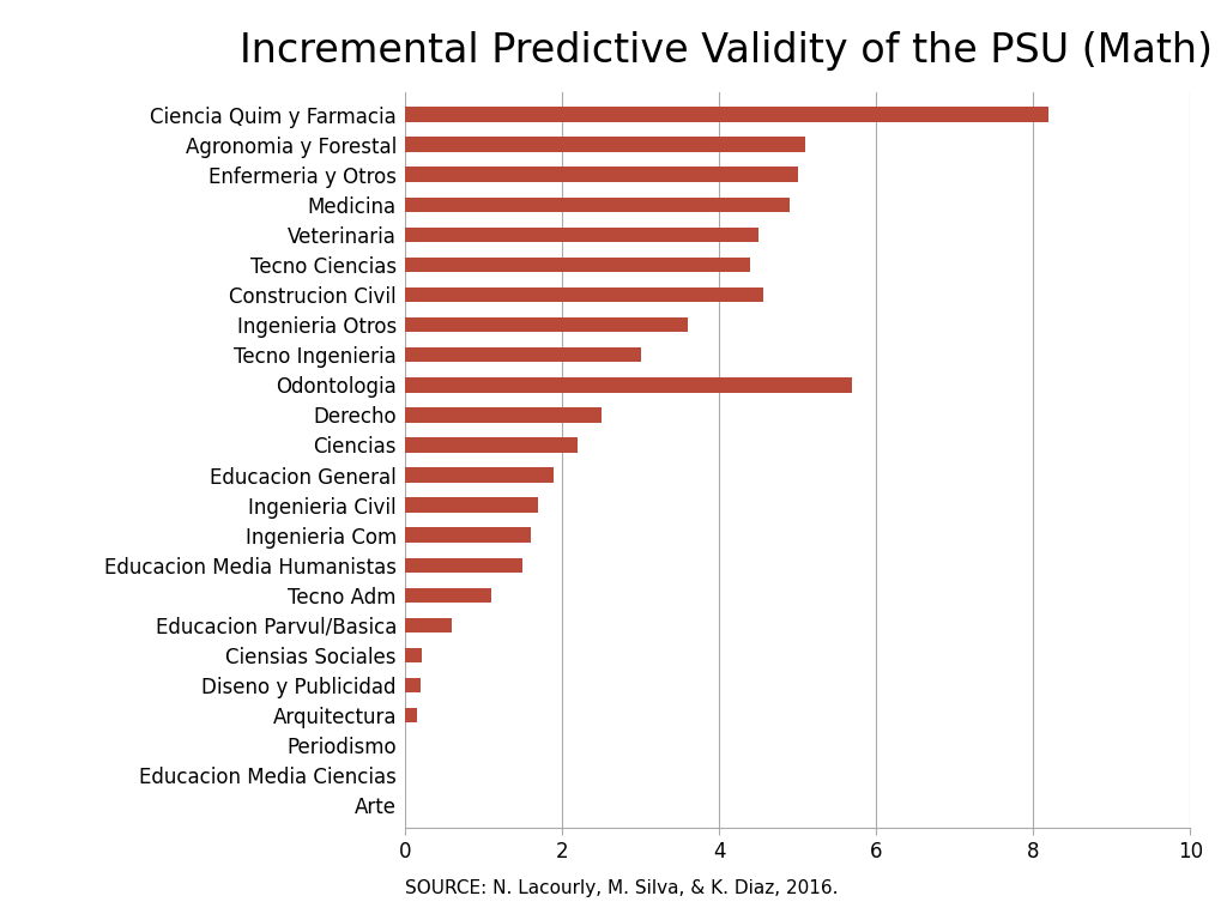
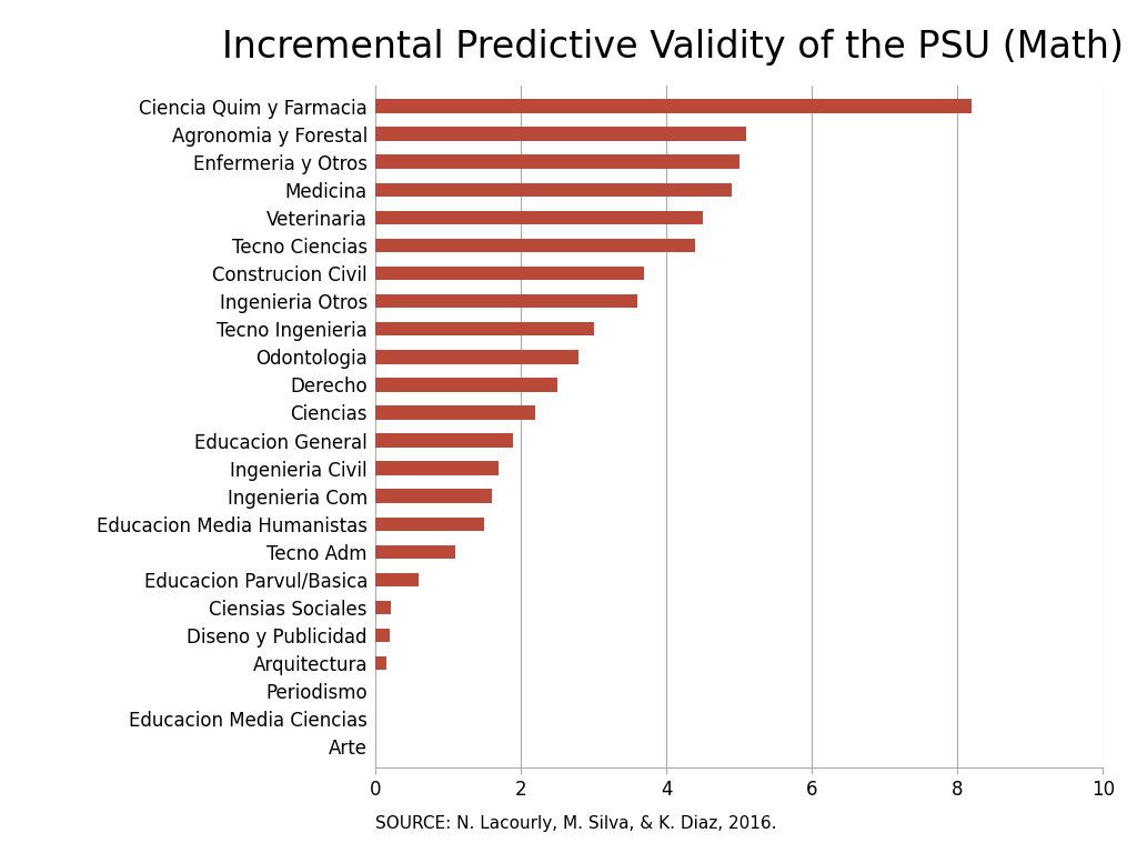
Construcion Civil: 4.56 -> 3.70
Odontologia: 5.70 -> 2.80
